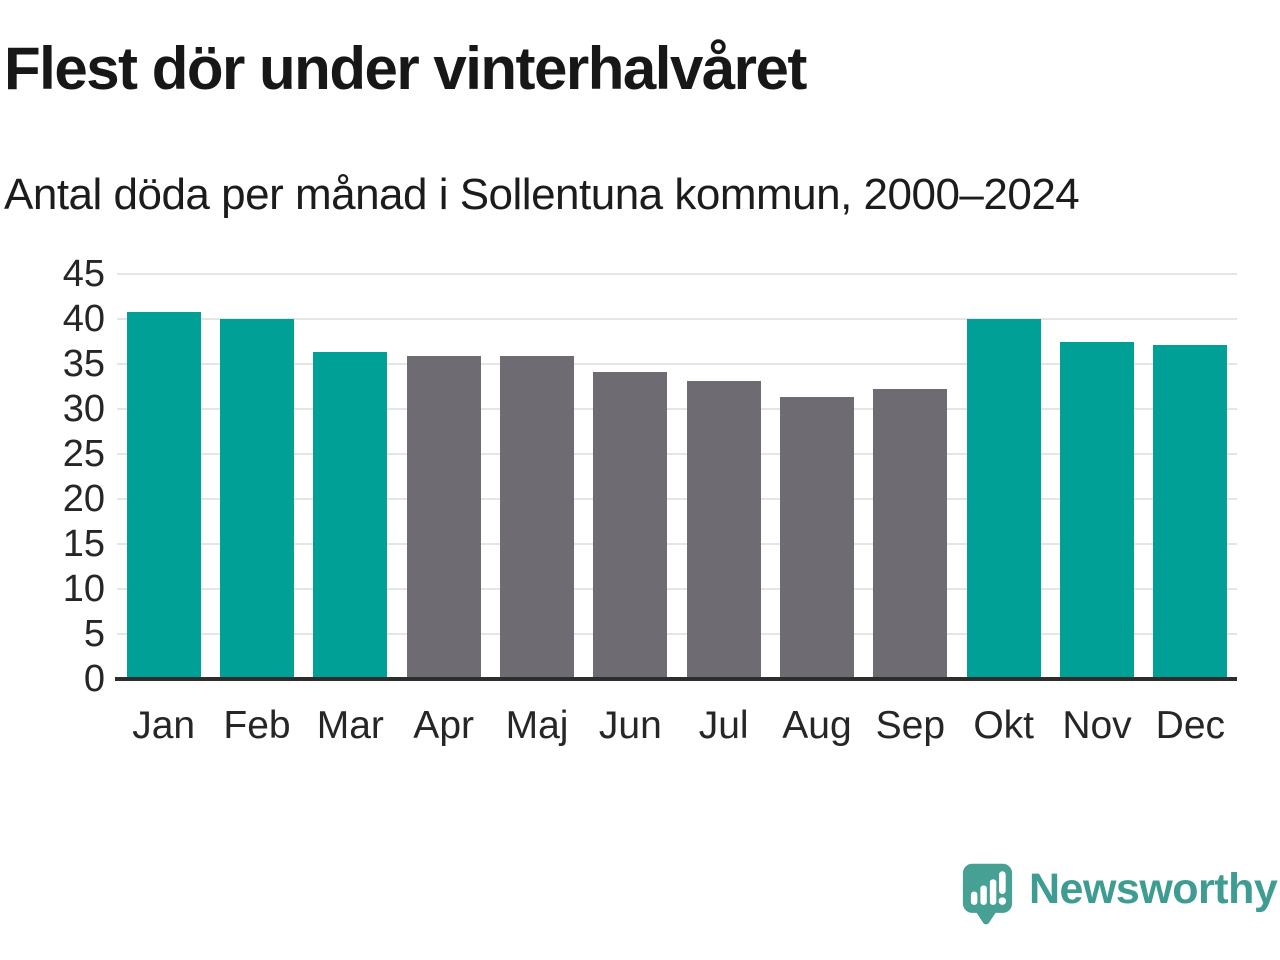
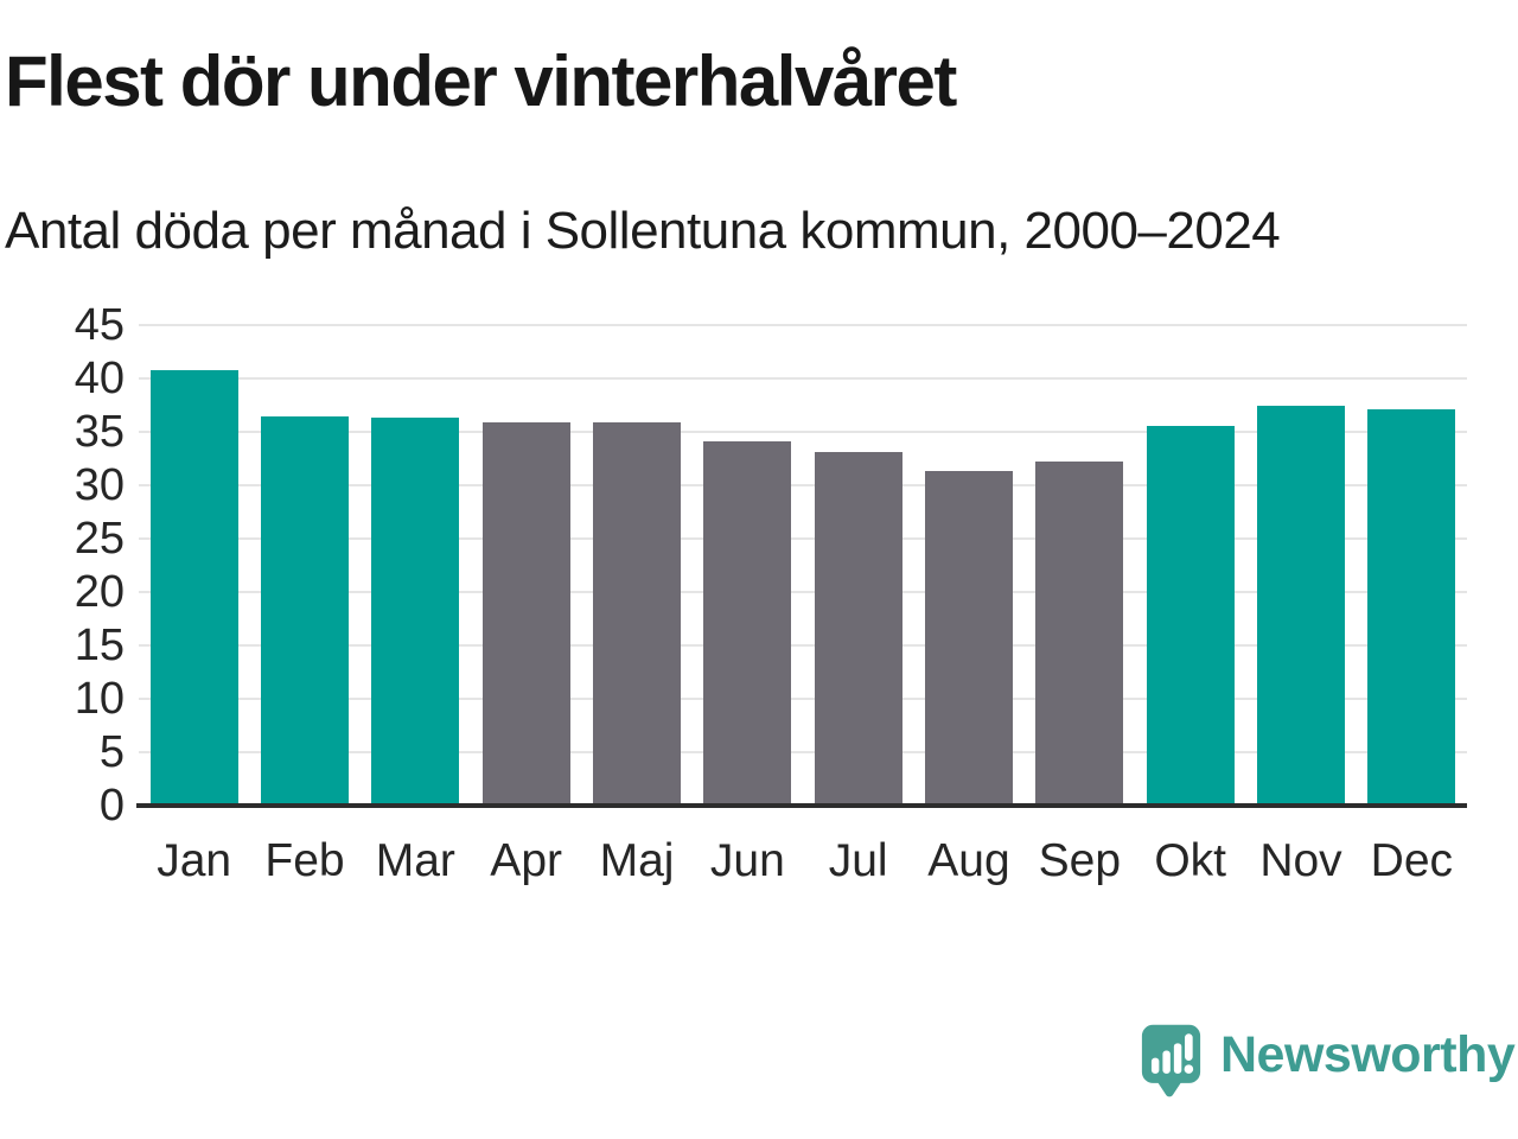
Feb: 40 -> 36
Okt: 40 -> 36
